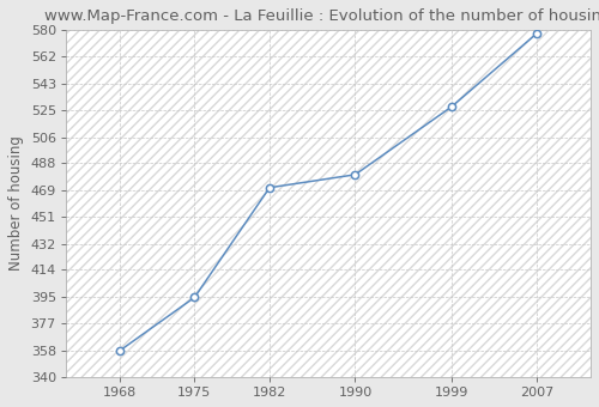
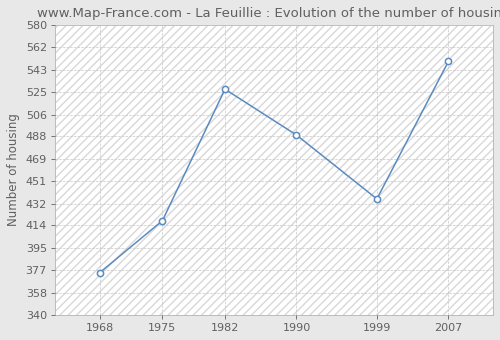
1968: 358 -> 375
1975: 395 -> 418
1982: 471 -> 527
1990: 480 -> 489
1999: 527 -> 436
2007: 578 -> 550
